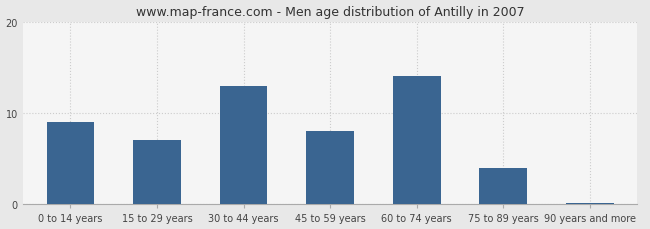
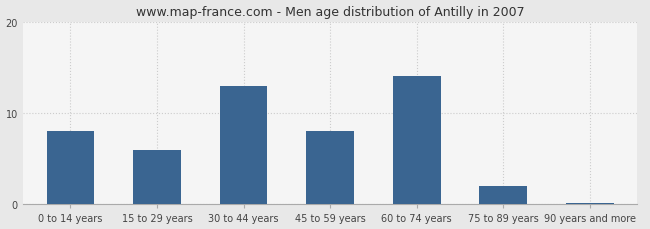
0 to 14 years: 9.0 -> 8.0
15 to 29 years: 7.0 -> 6.0
75 to 89 years: 4.0 -> 2.0
